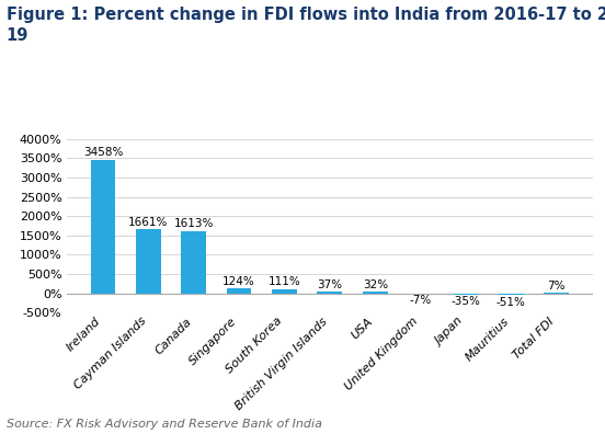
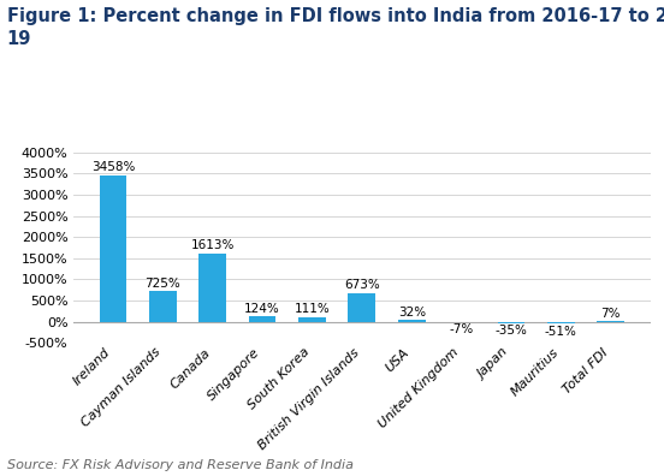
Cayman Islands: 1661% -> 725%
British Virgin Islands: 37% -> 673%
